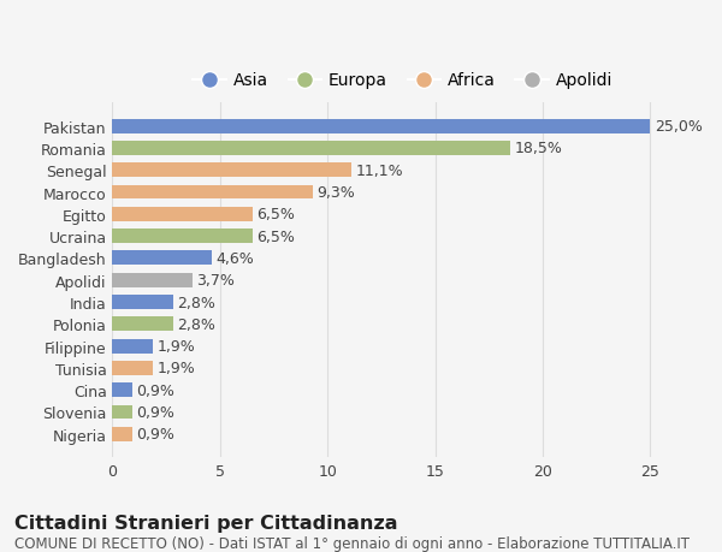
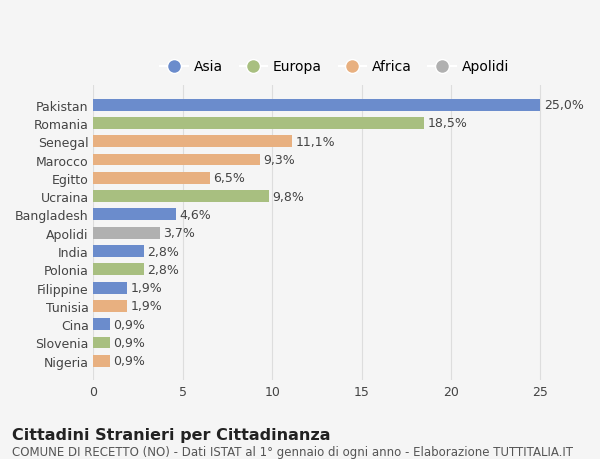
Ucraina: 6,5% -> 9,8%
